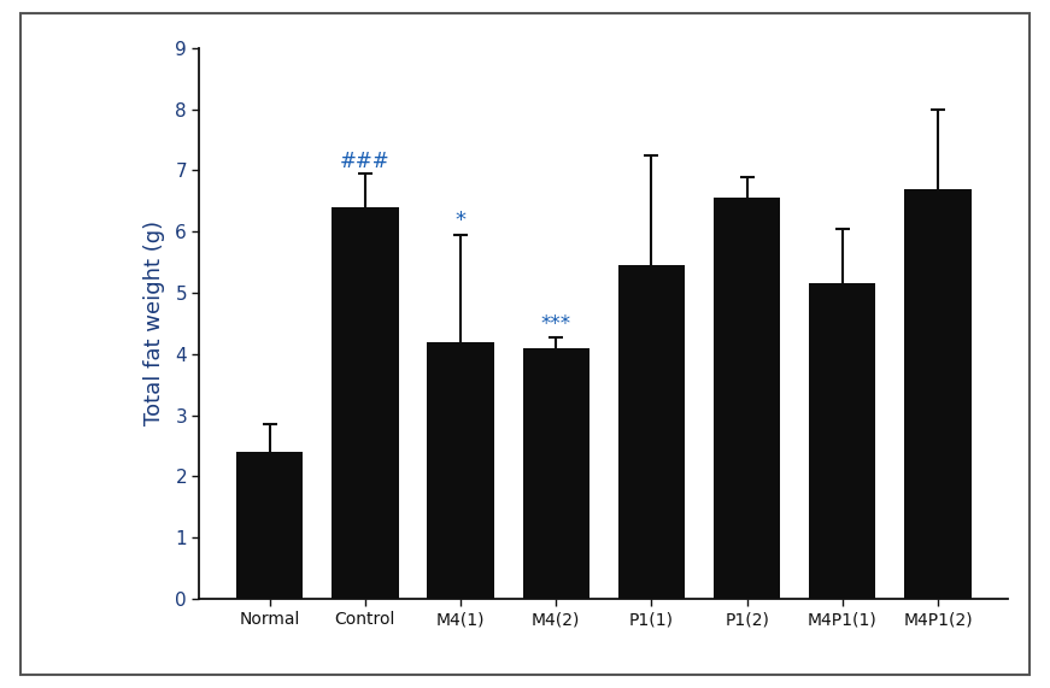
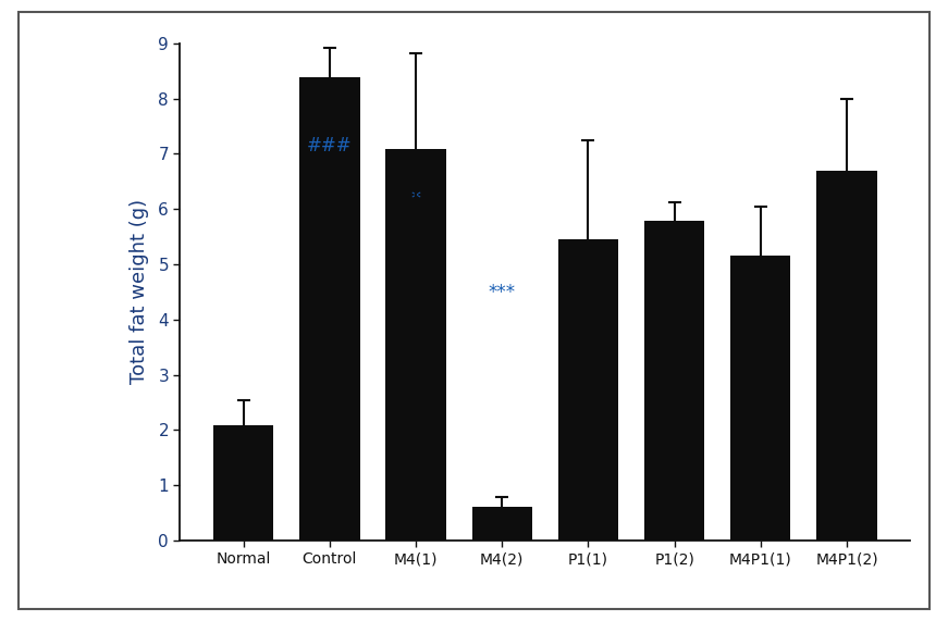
Normal: 2.40 -> 2.08
Control: 6.40 -> 8.38
M4(1): 4.20 -> 7.08
M4(2): 4.10 -> 0.60
P1(2): 6.55 -> 5.78
